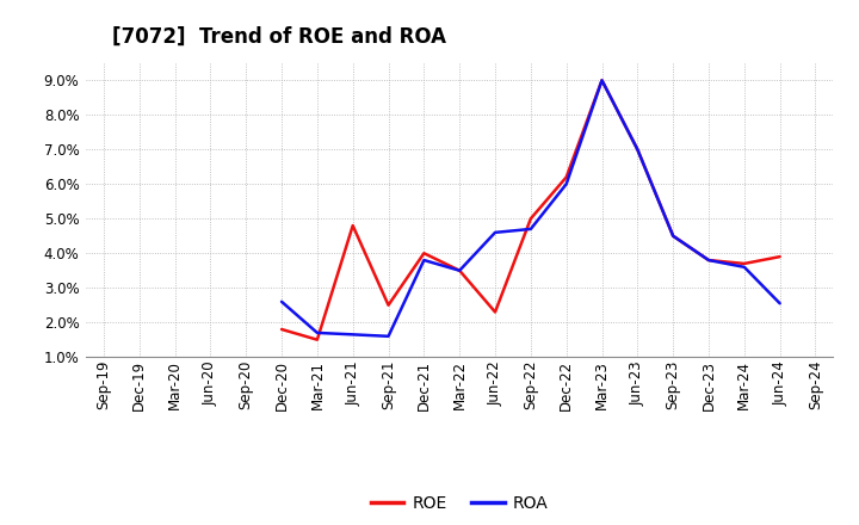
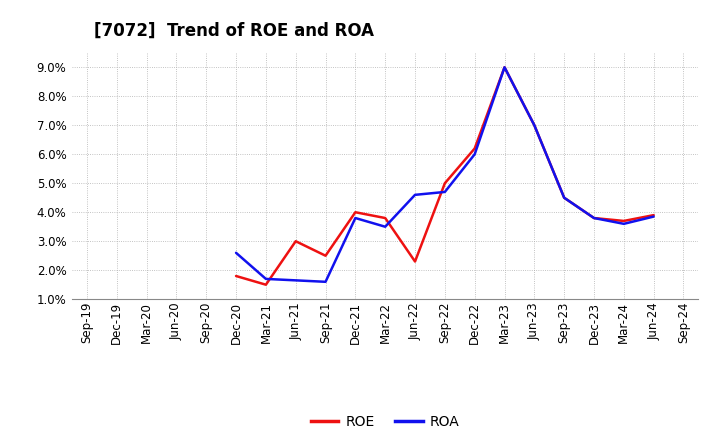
ROE/Jun-21: 4.8% -> 3.0%
ROE/Mar-22: 3.5% -> 3.8%
ROA/Jun-24: 2.55% -> 3.85%
